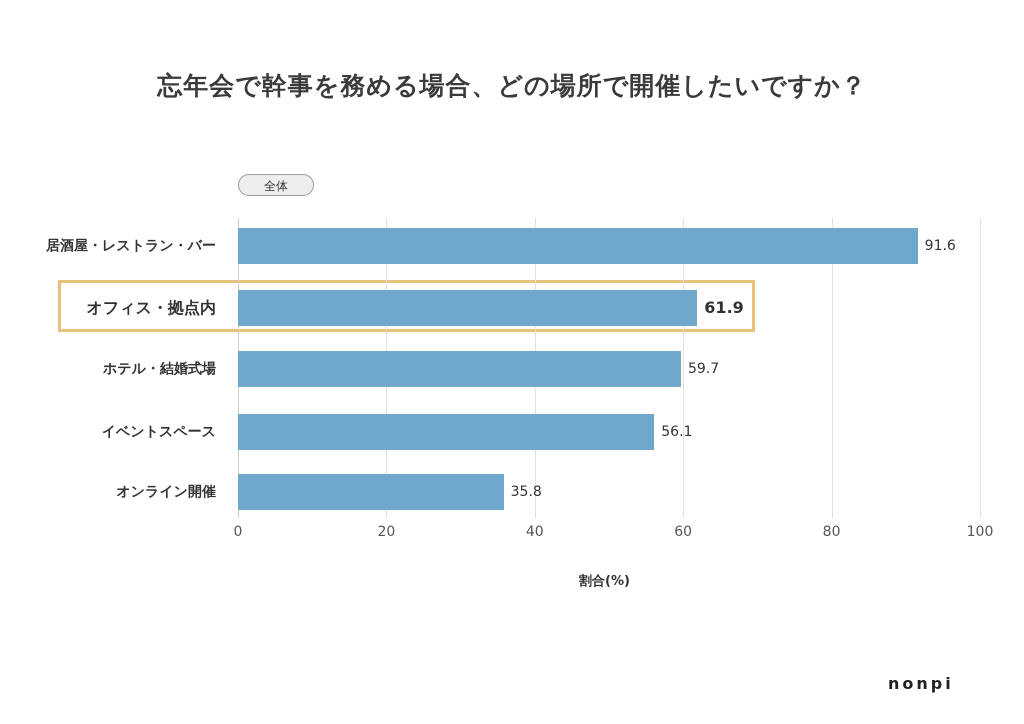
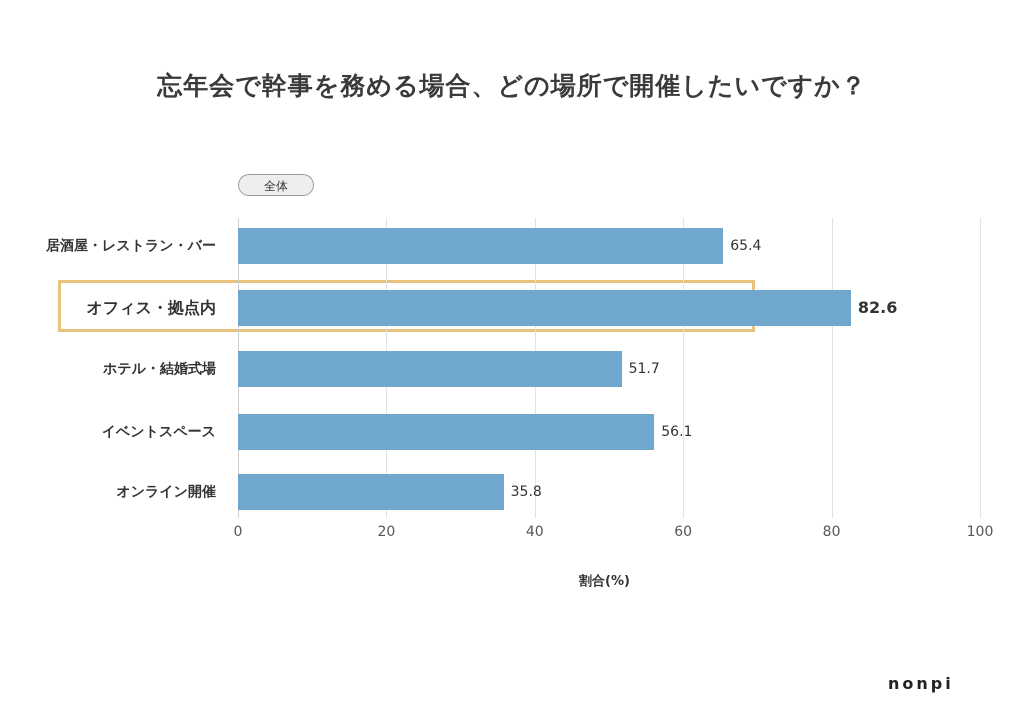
居酒屋・レストラン・バー: 91.6 -> 65.4
オフィス・拠点内: 61.9 -> 82.6
ホテル・結婚式場: 59.7 -> 51.7
